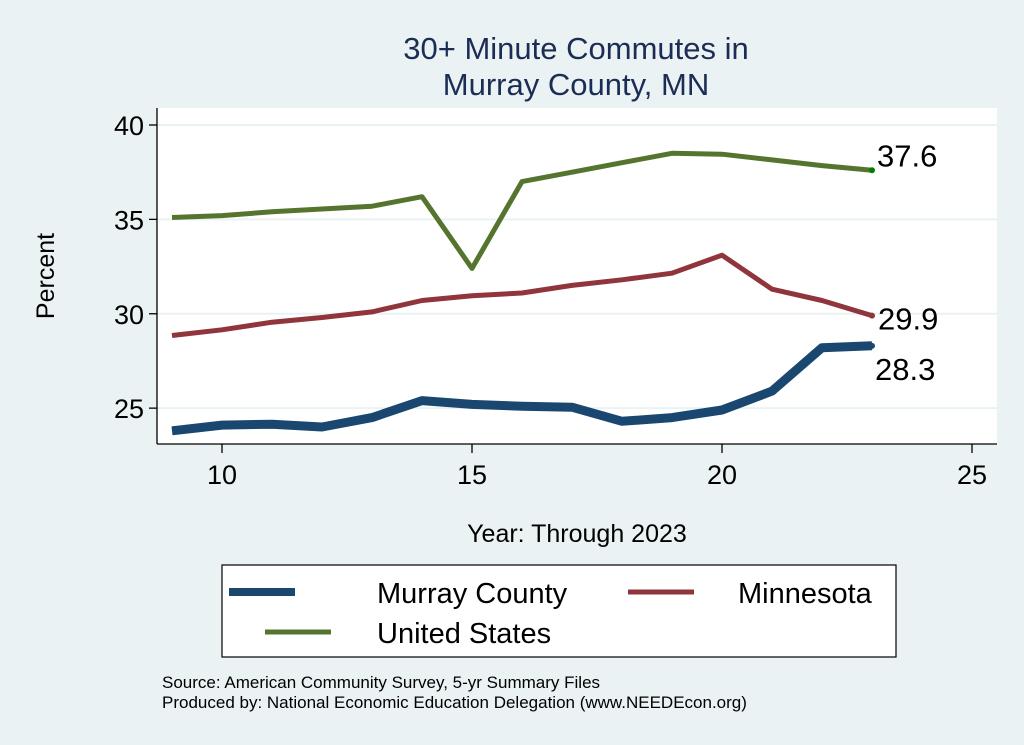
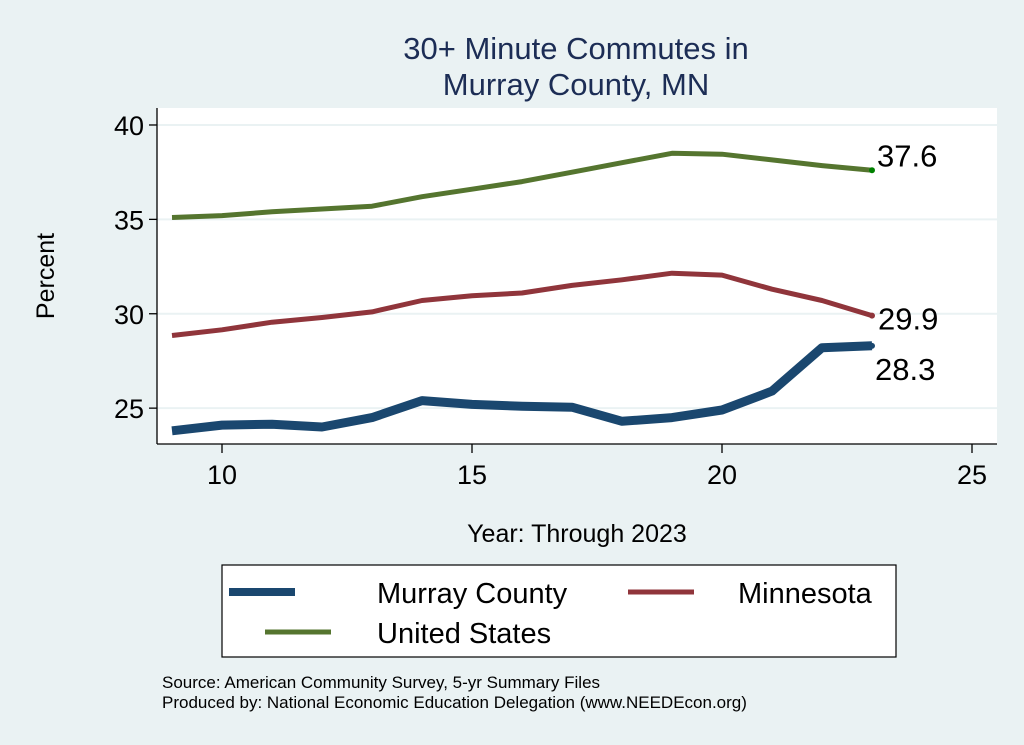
United States/15: 32.4 -> 36.6
Minnesota/20: 33.1 -> 32.0
